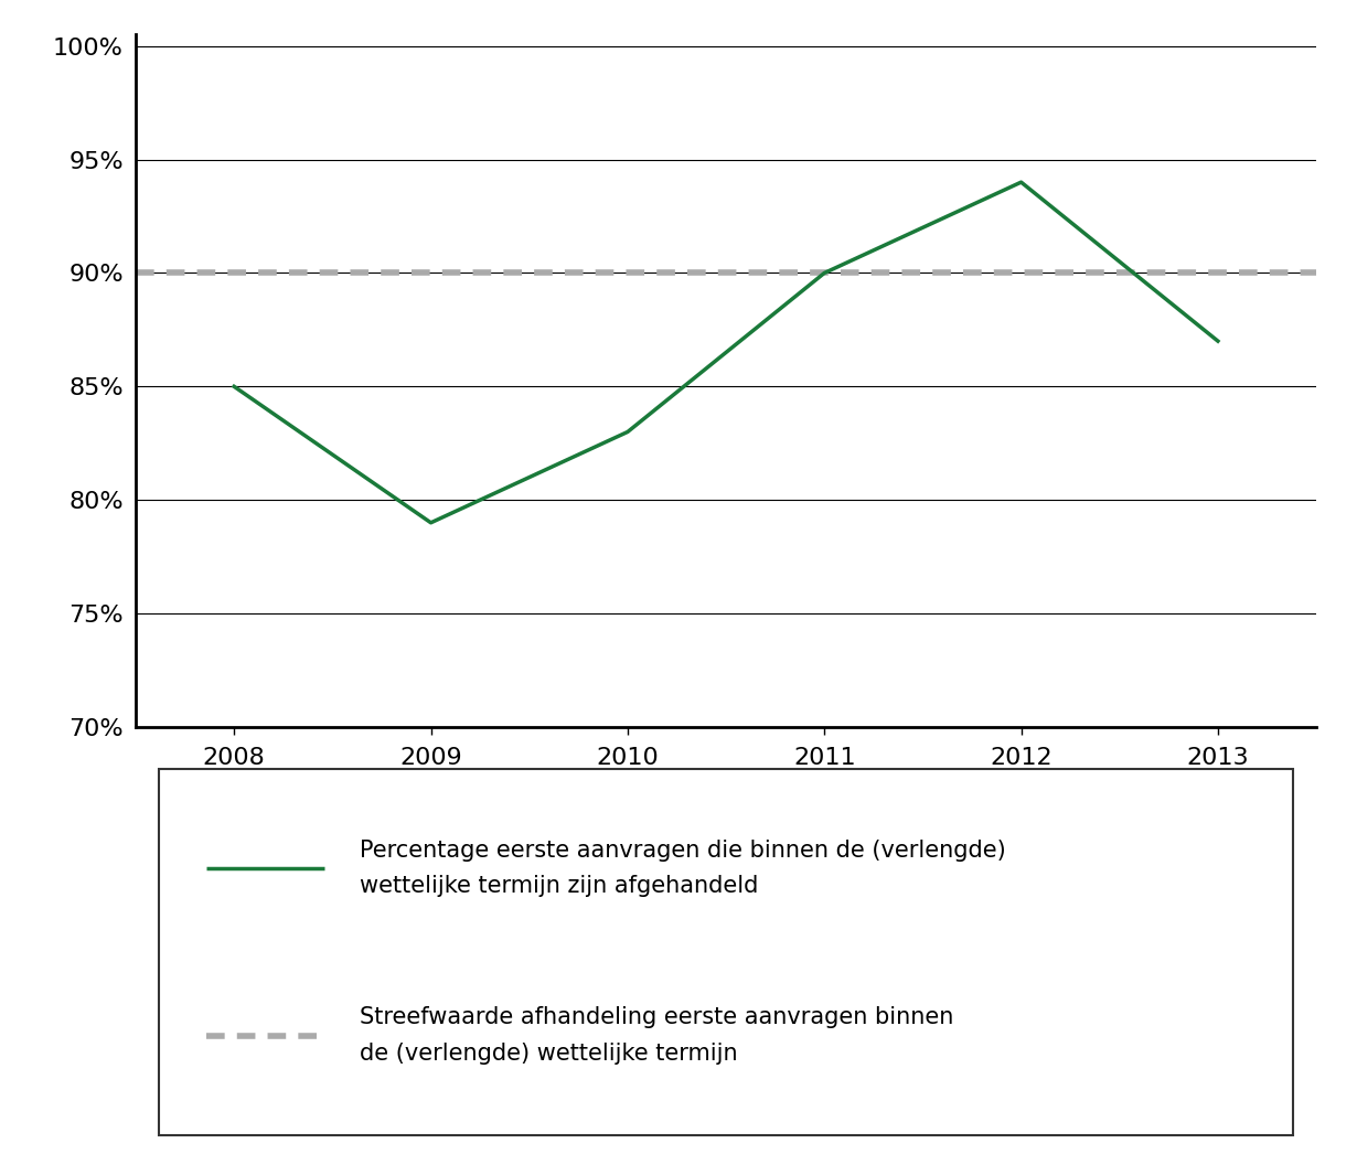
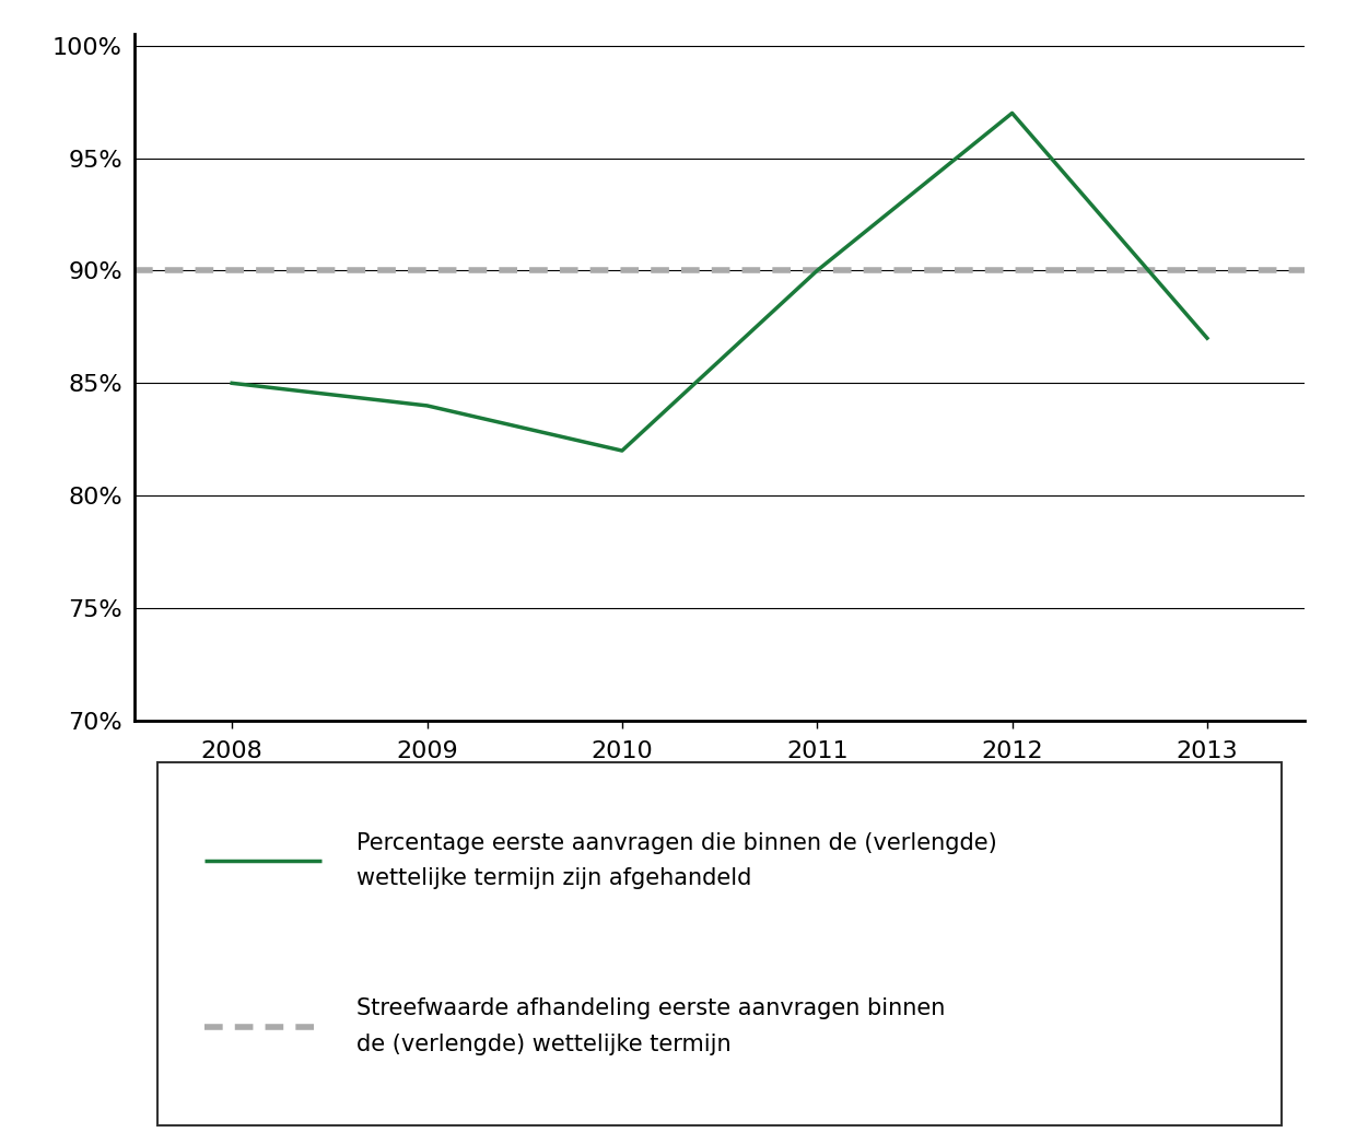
2009: 79% -> 84%
2010: 83% -> 82%
2012: 94% -> 97%
